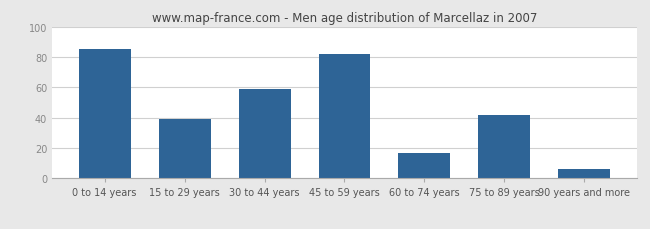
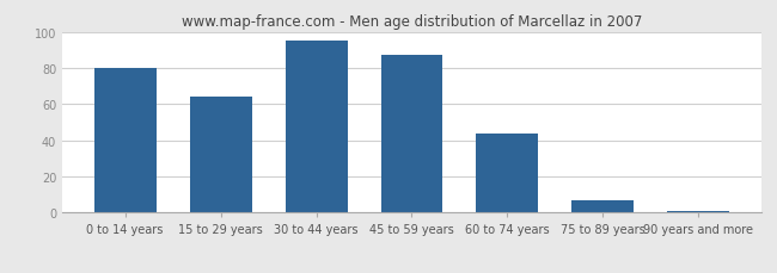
0 to 14 years: 85 -> 80
15 to 29 years: 39 -> 64
30 to 44 years: 59 -> 95
45 to 59 years: 82 -> 87
60 to 74 years: 17 -> 44
75 to 89 years: 42 -> 7
90 years and more: 6 -> 1
